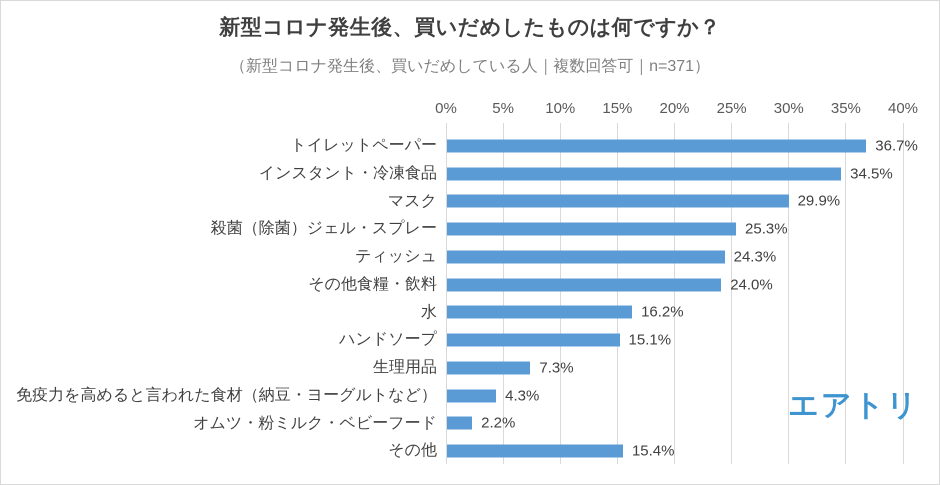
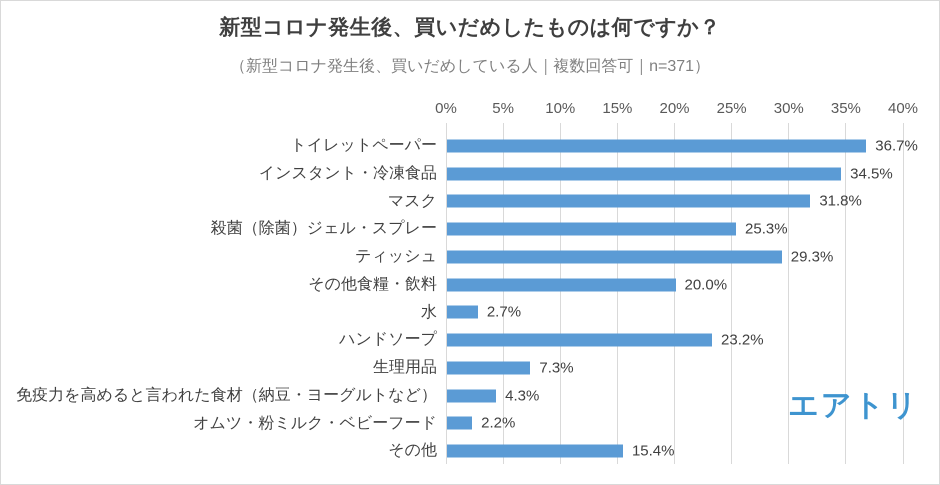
マスク: 29.9% -> 31.8%
ティッシュ: 24.3% -> 29.3%
その他食糧・飲料: 24.0% -> 20.0%
水: 16.2% -> 2.7%
ハンドソープ: 15.1% -> 23.2%
